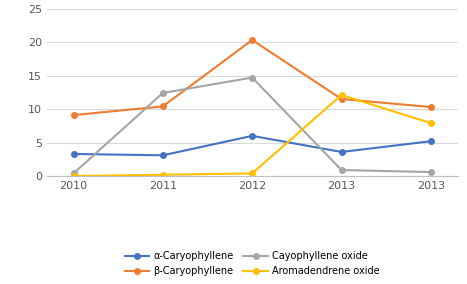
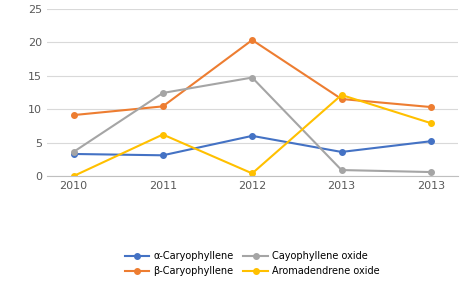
Cayophyllene oxide/2010: 0.4 -> 3.6
Aromadendrene oxide/2011: 0.2 -> 6.2
